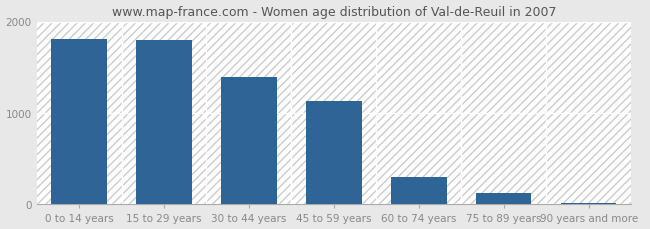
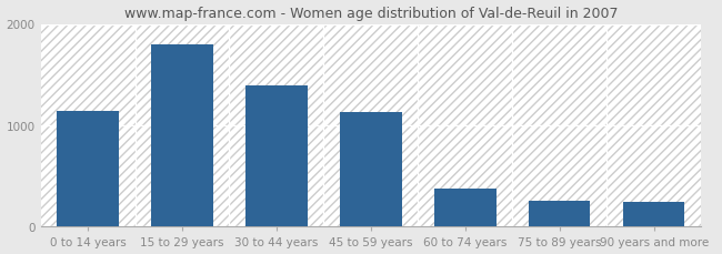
0 to 14 years: 1810 -> 1140
60 to 74 years: 300 -> 380
75 to 89 years: 130 -> 260
90 years and more: 20 -> 240
